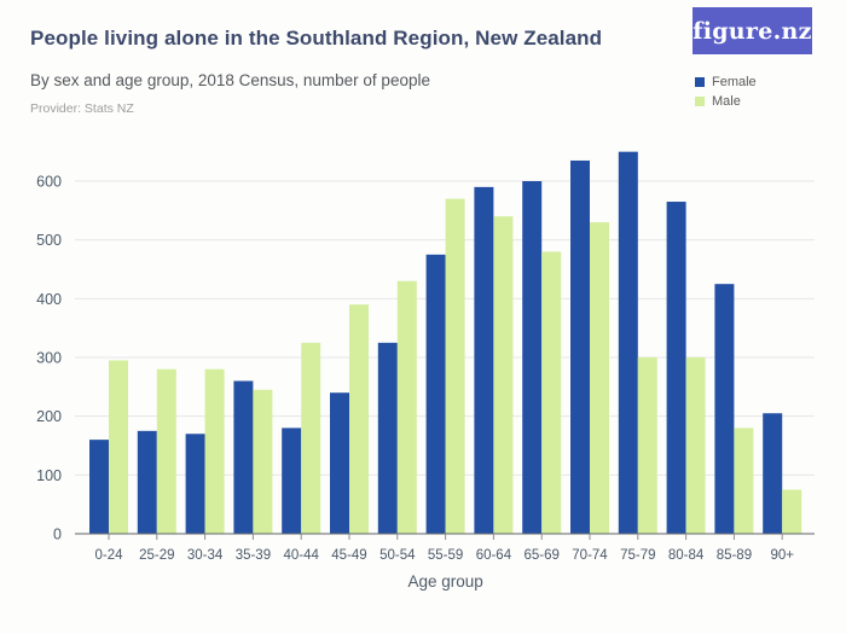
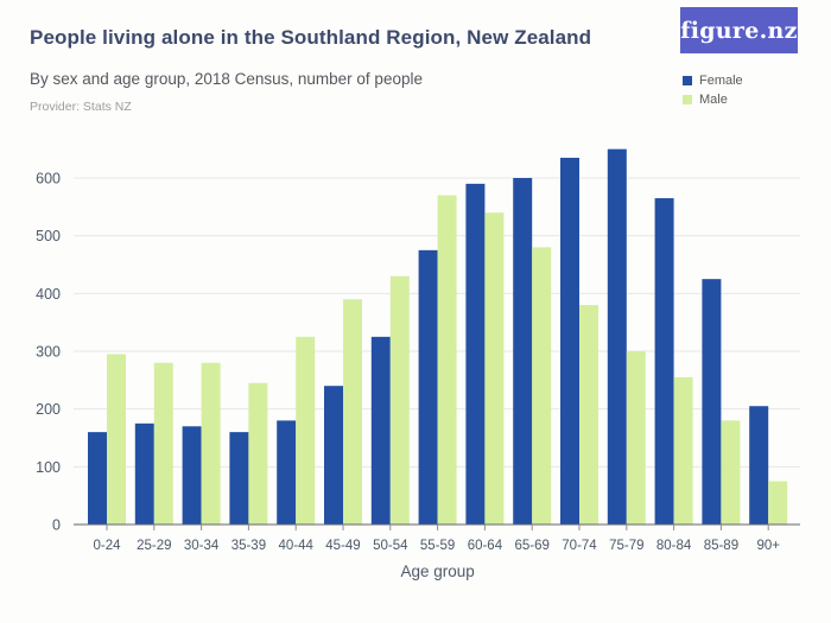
Female/35-39: 260 -> 160
Male/70-74: 530 -> 380
Male/80-84: 300 -> 260
